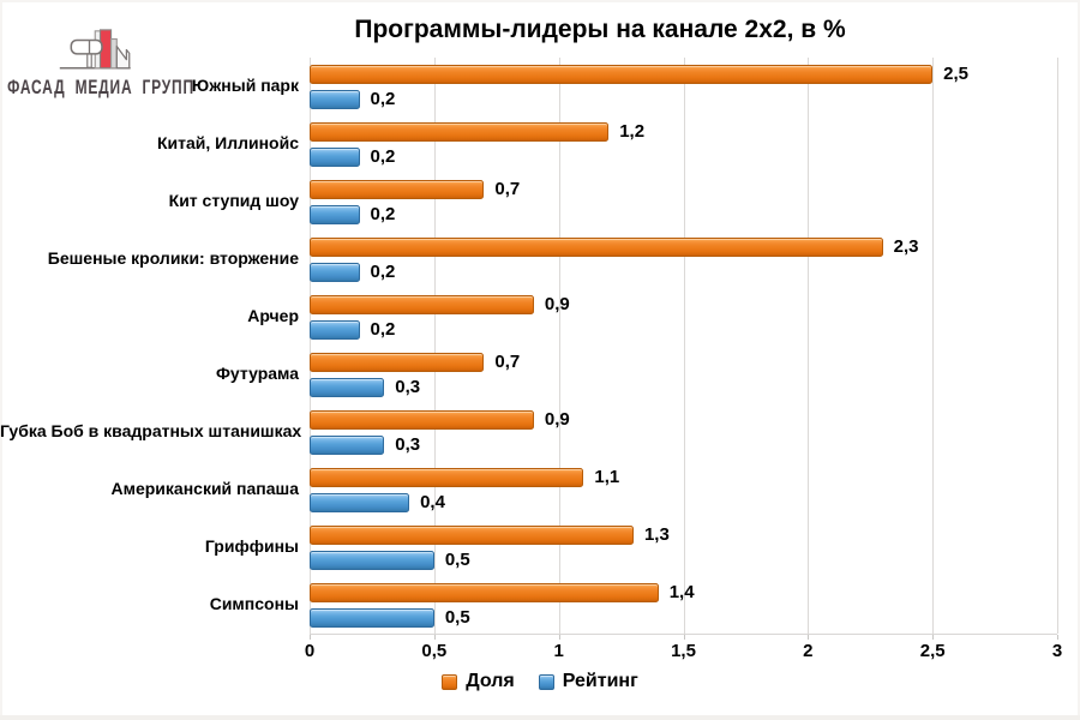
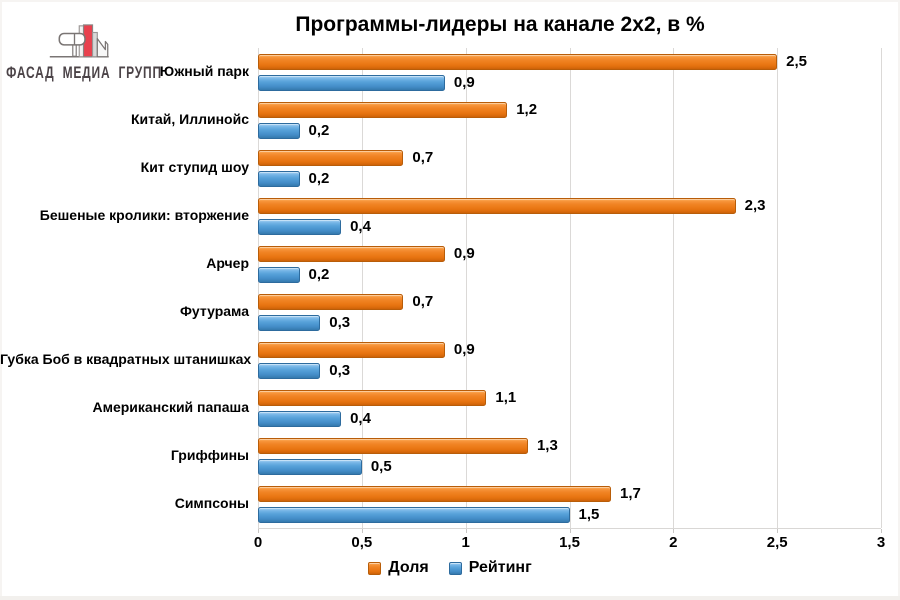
Рейтинг/Южный парк: 0,2 -> 0,9
Рейтинг/Бешеные кролики: вторжение: 0,2 -> 0,4
Доля/Симпсоны: 1,4 -> 1,7
Рейтинг/Симпсоны: 0,5 -> 1,5
